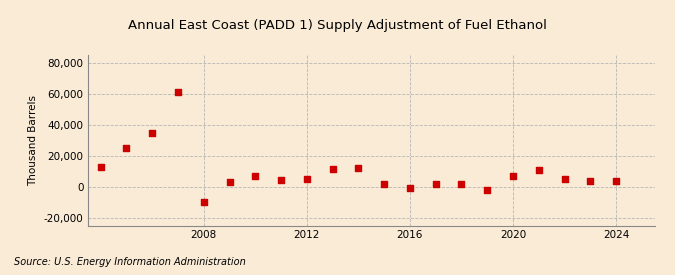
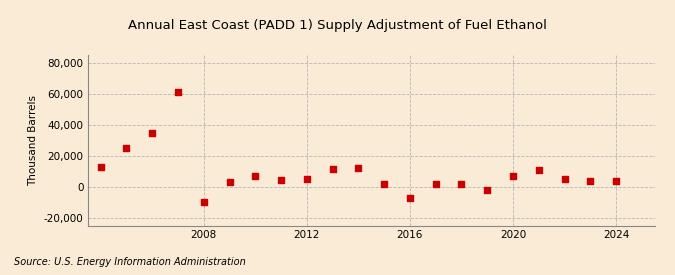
2016: -1,000 -> -7,000
